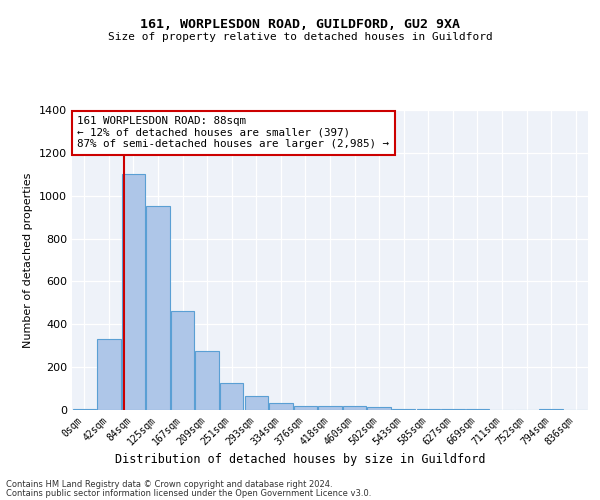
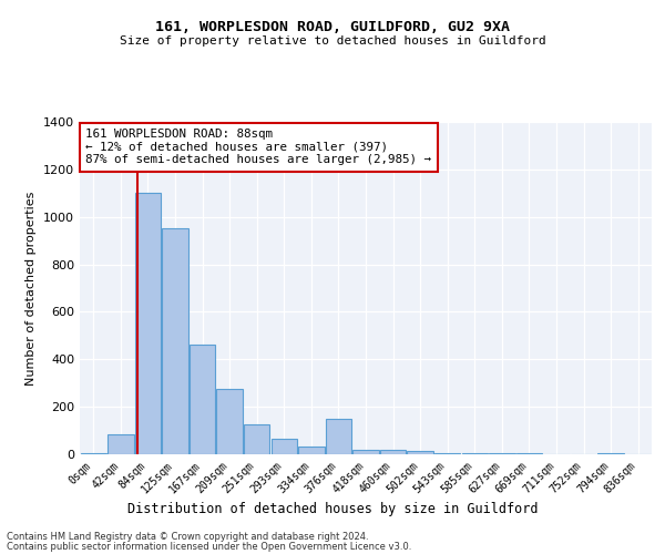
42sqm: 330 -> 85
376sqm: 20 -> 150
